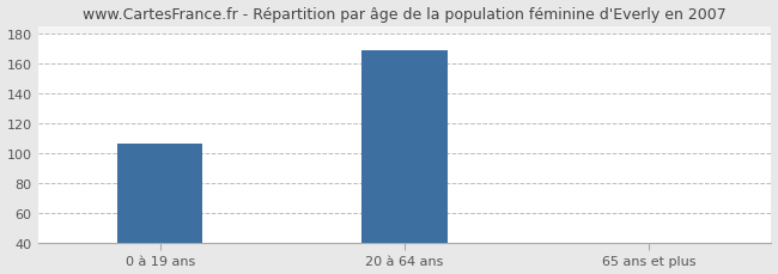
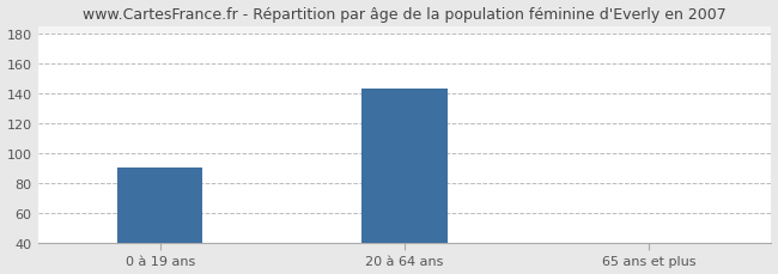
0 à 19 ans: 106 -> 90
20 à 64 ans: 169 -> 143
